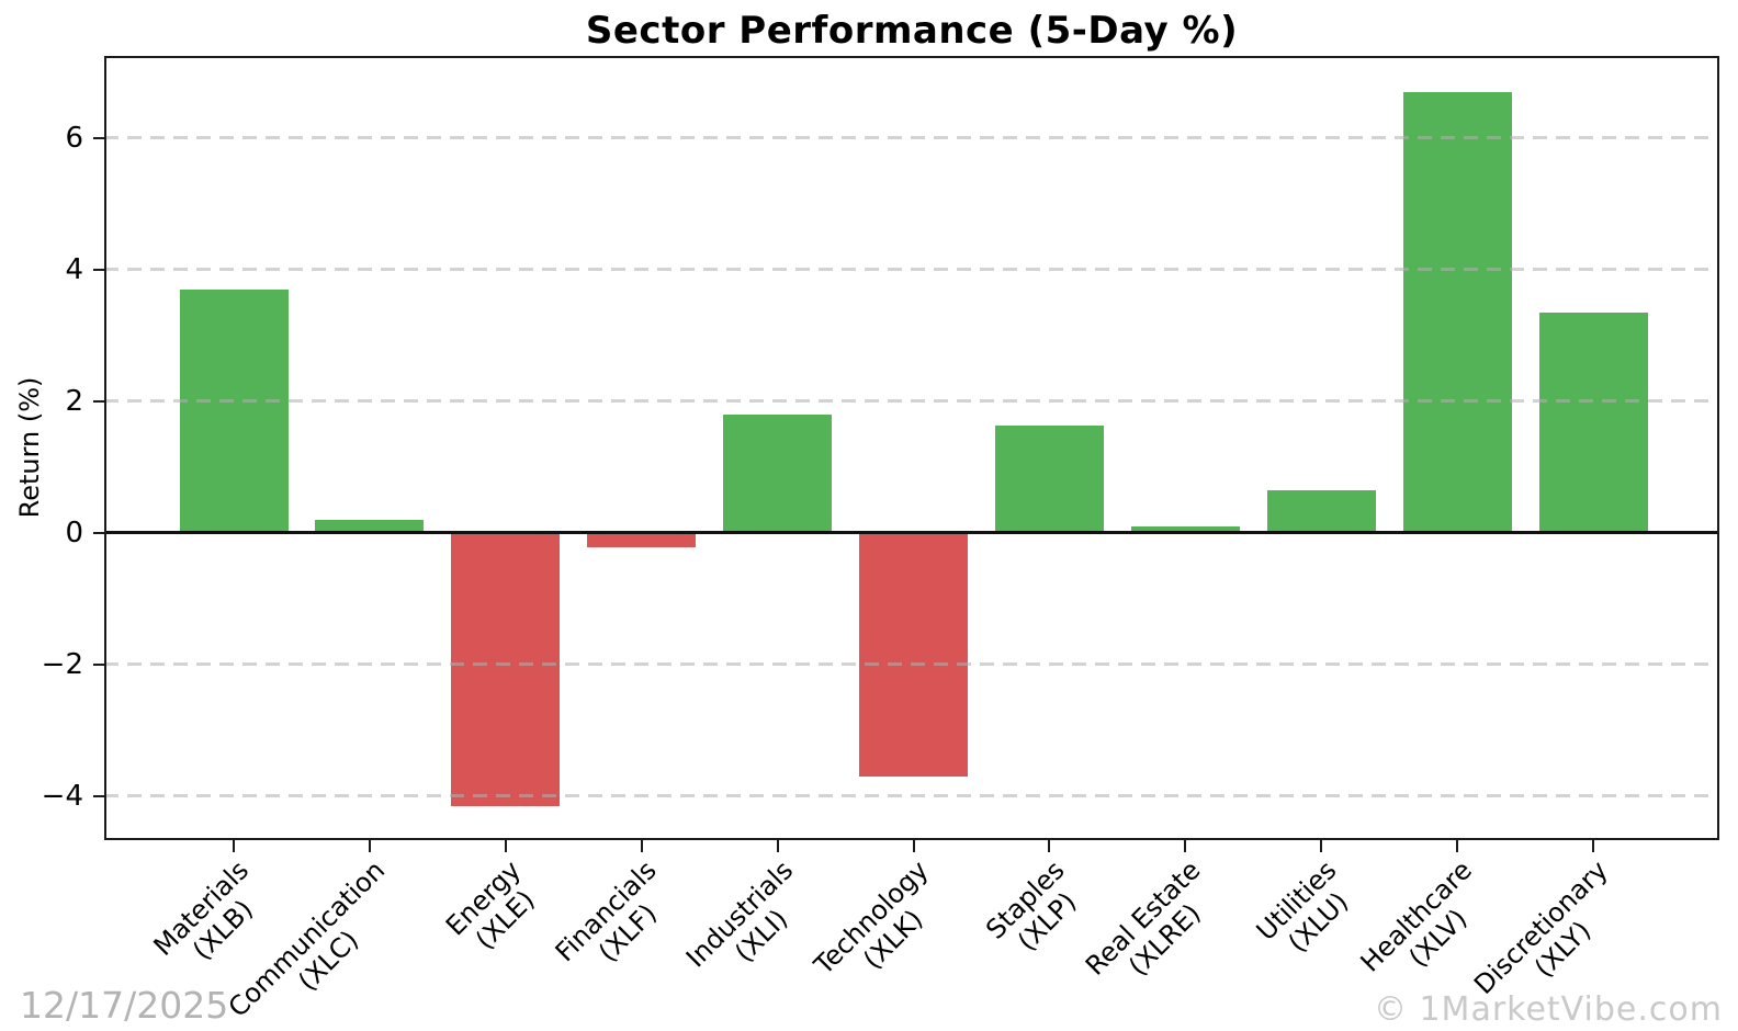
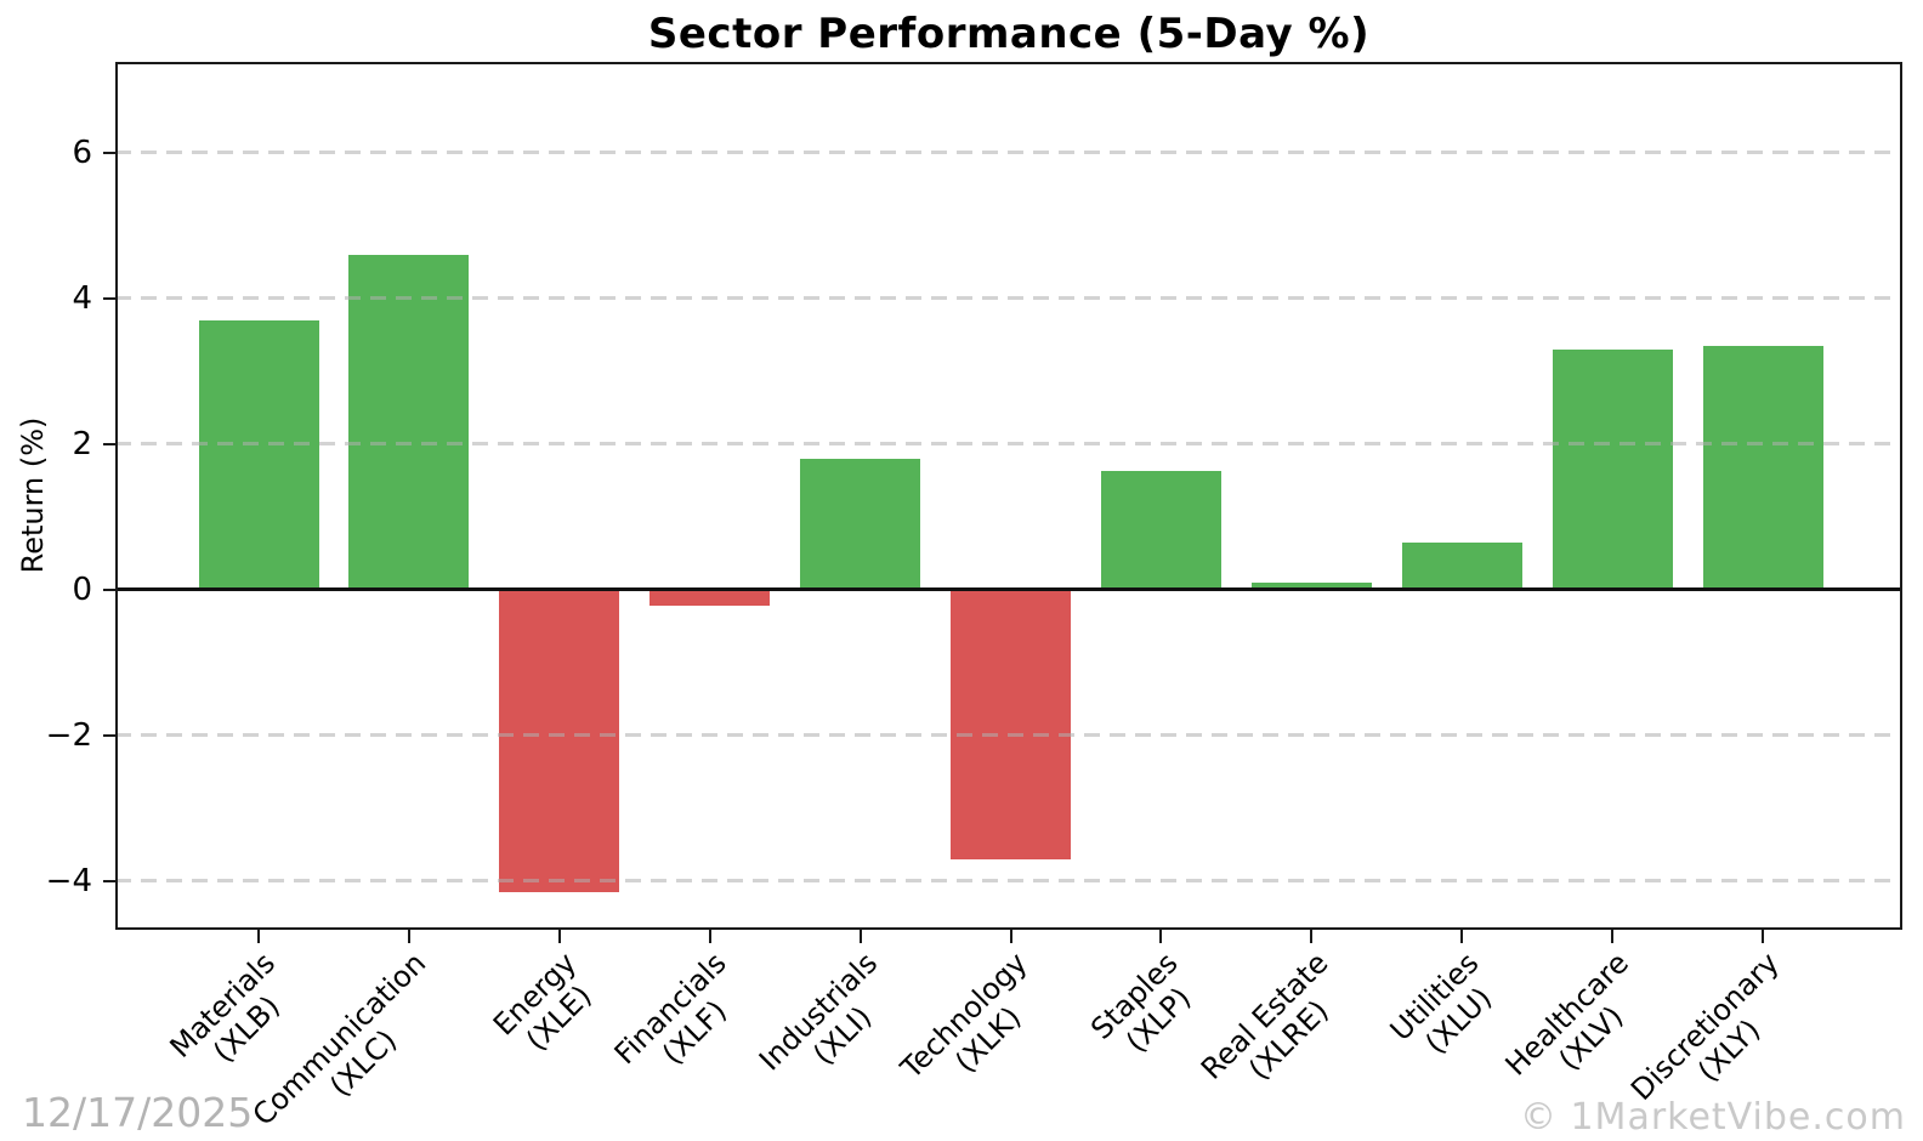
Communication: 0.2 -> 4.6
Healthcare: 6.7 -> 3.3
